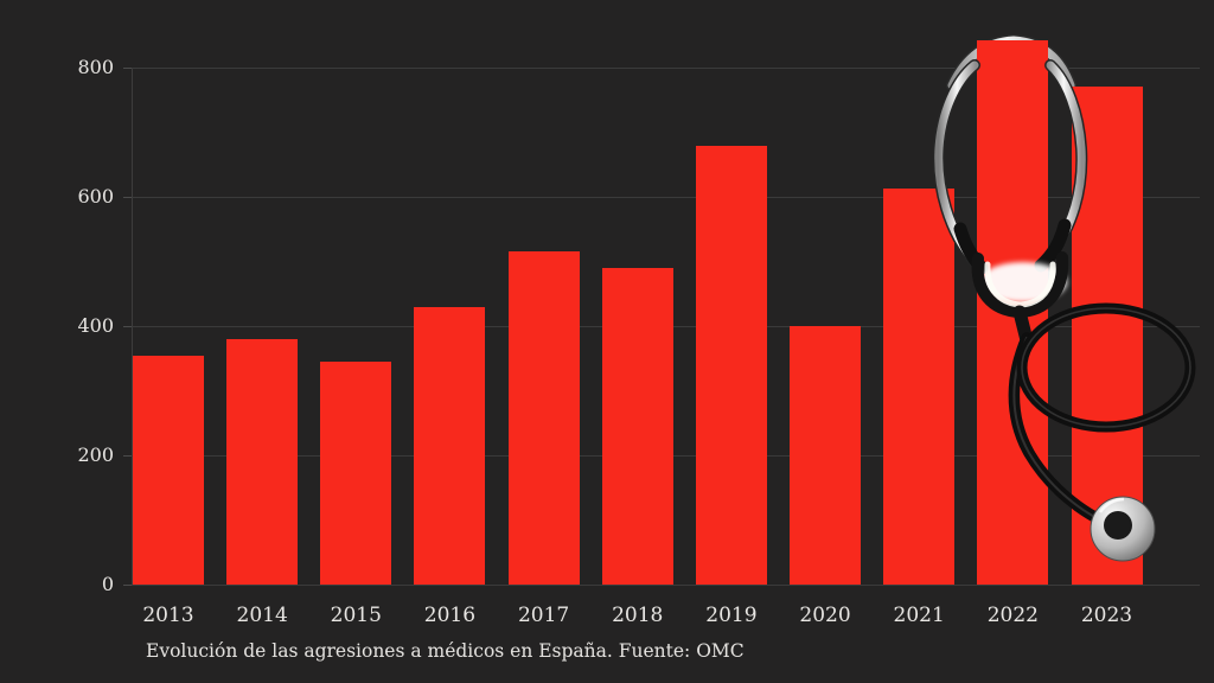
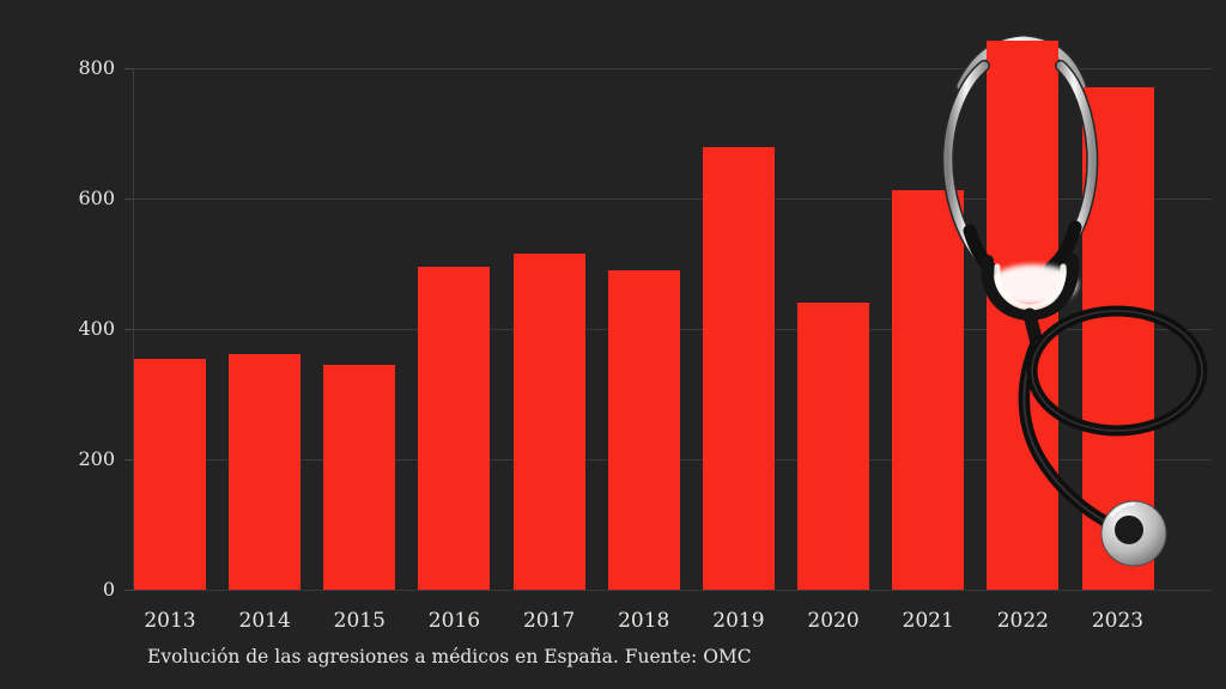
2014: 380 -> 360
2016: 430 -> 500
2020: 400 -> 440
